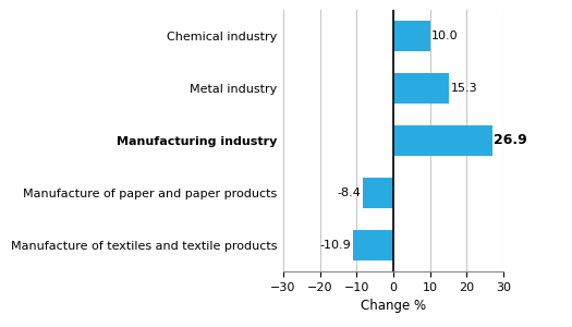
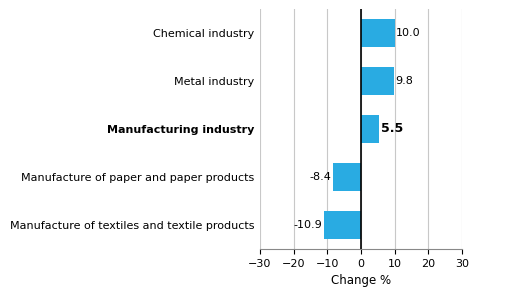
Metal industry: 15.3 -> 9.8
Manufacturing industry: 26.9 -> 5.5
